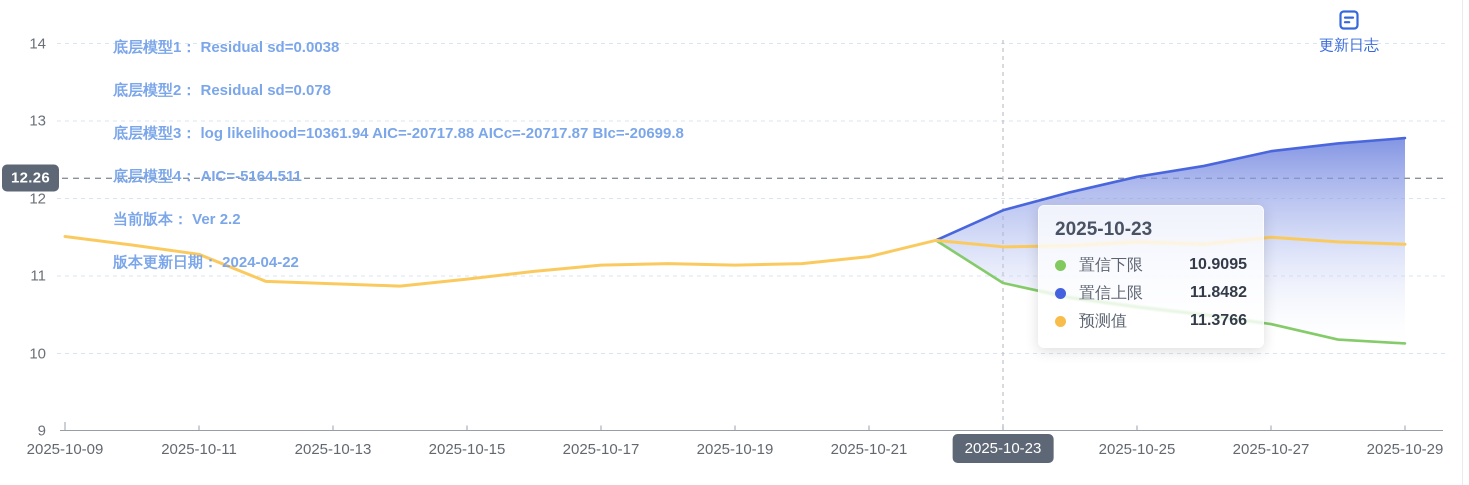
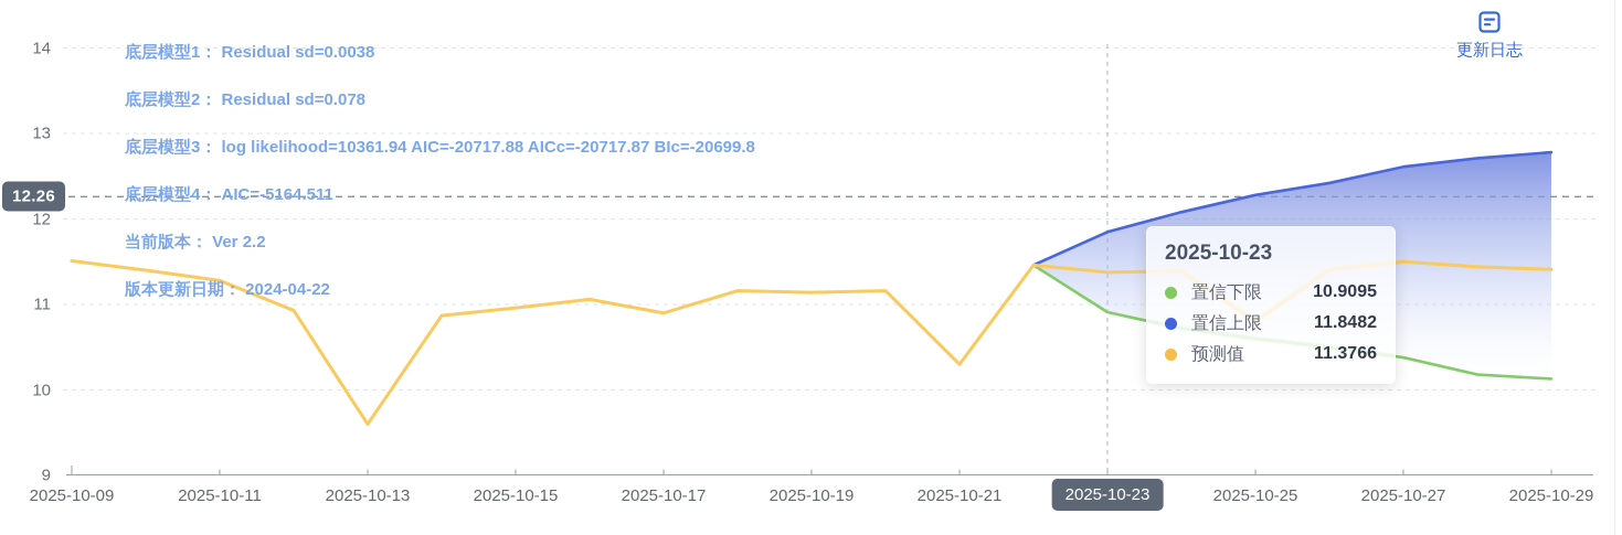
预测值/2025-10-13: 10.9 -> 9.6
预测值/2025-10-17: 11.1 -> 10.9
预测值/2025-10-21: 11.2 -> 10.3
预测值/2025-10-25: 11.4 -> 10.8
